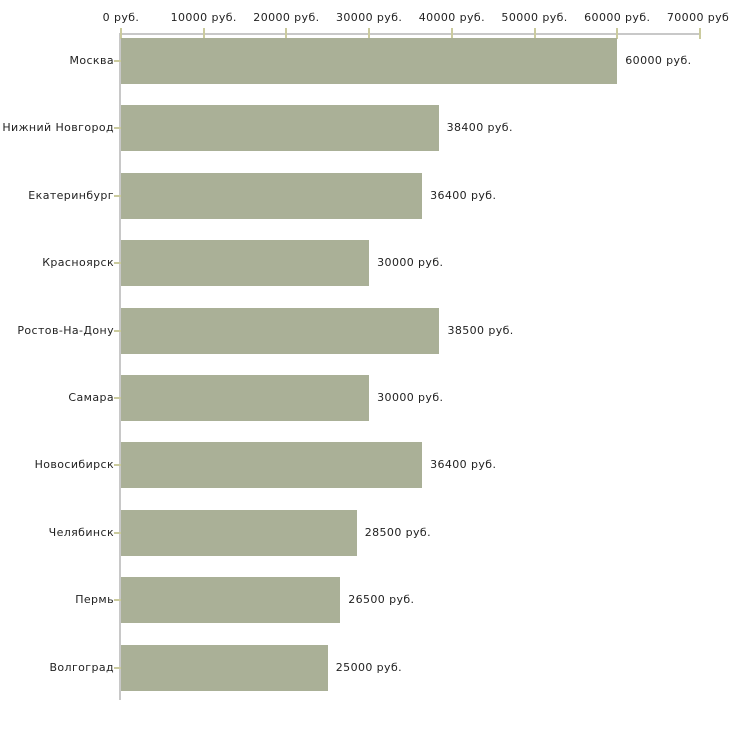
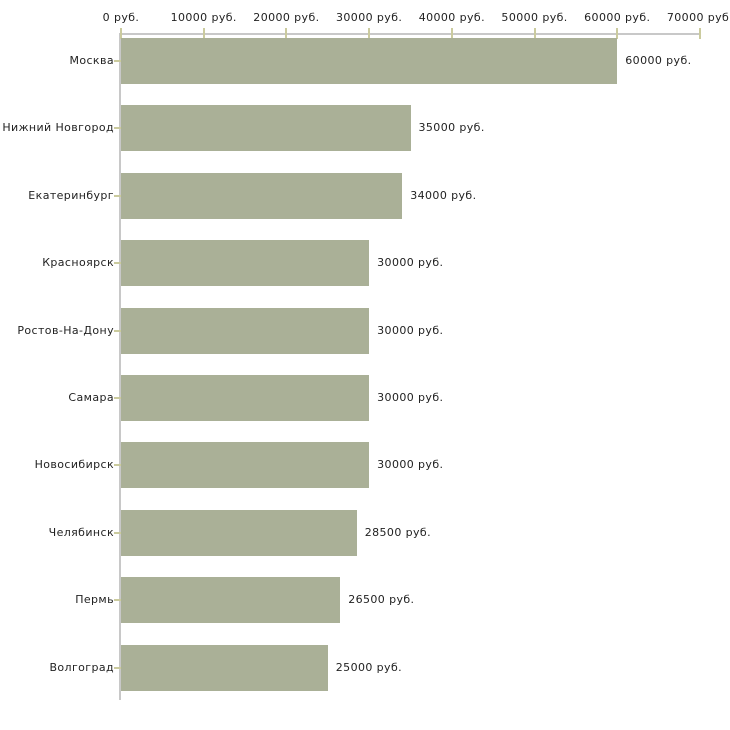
Нижний Новгород: 38400 -> 35000
Екатеринбург: 36400 -> 34000
Ростов-На-Дону: 38500 -> 30000
Новосибирск: 36400 -> 30000
